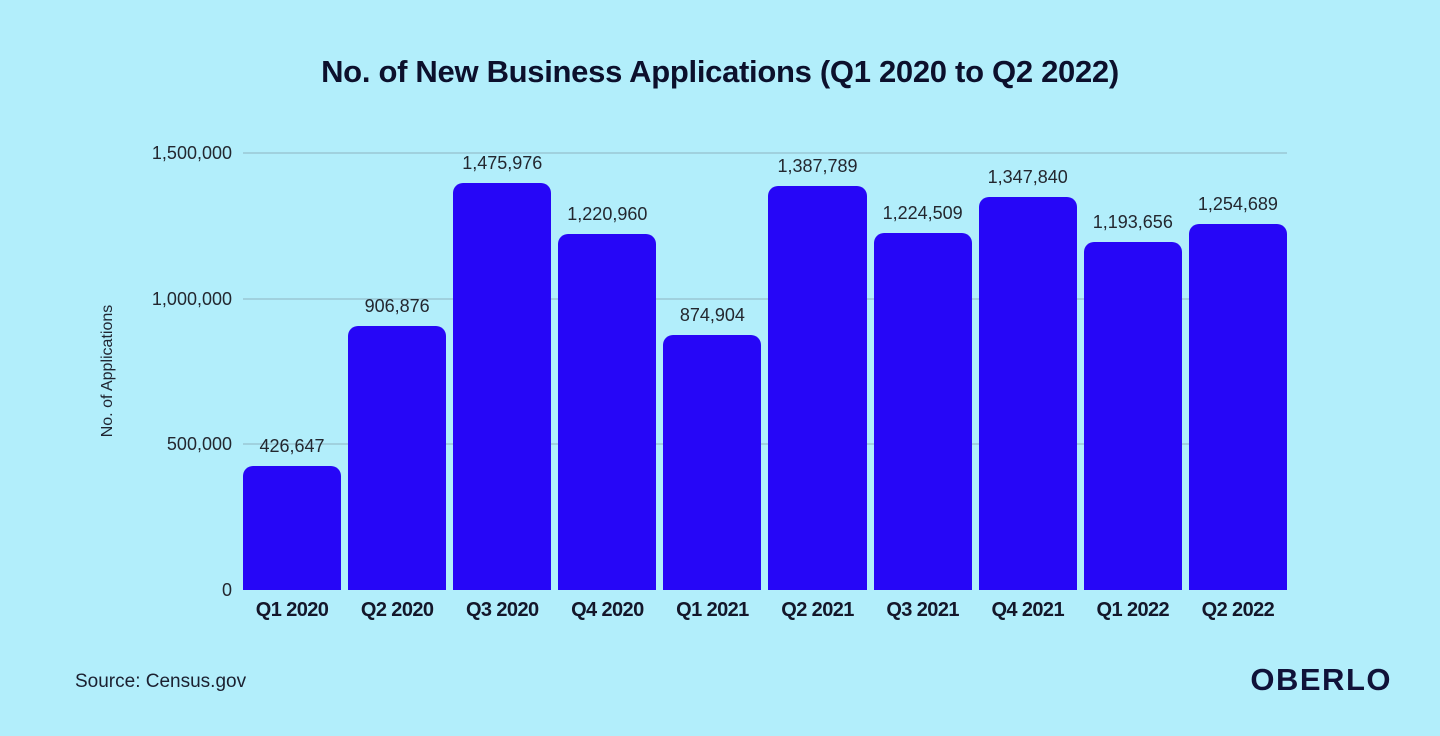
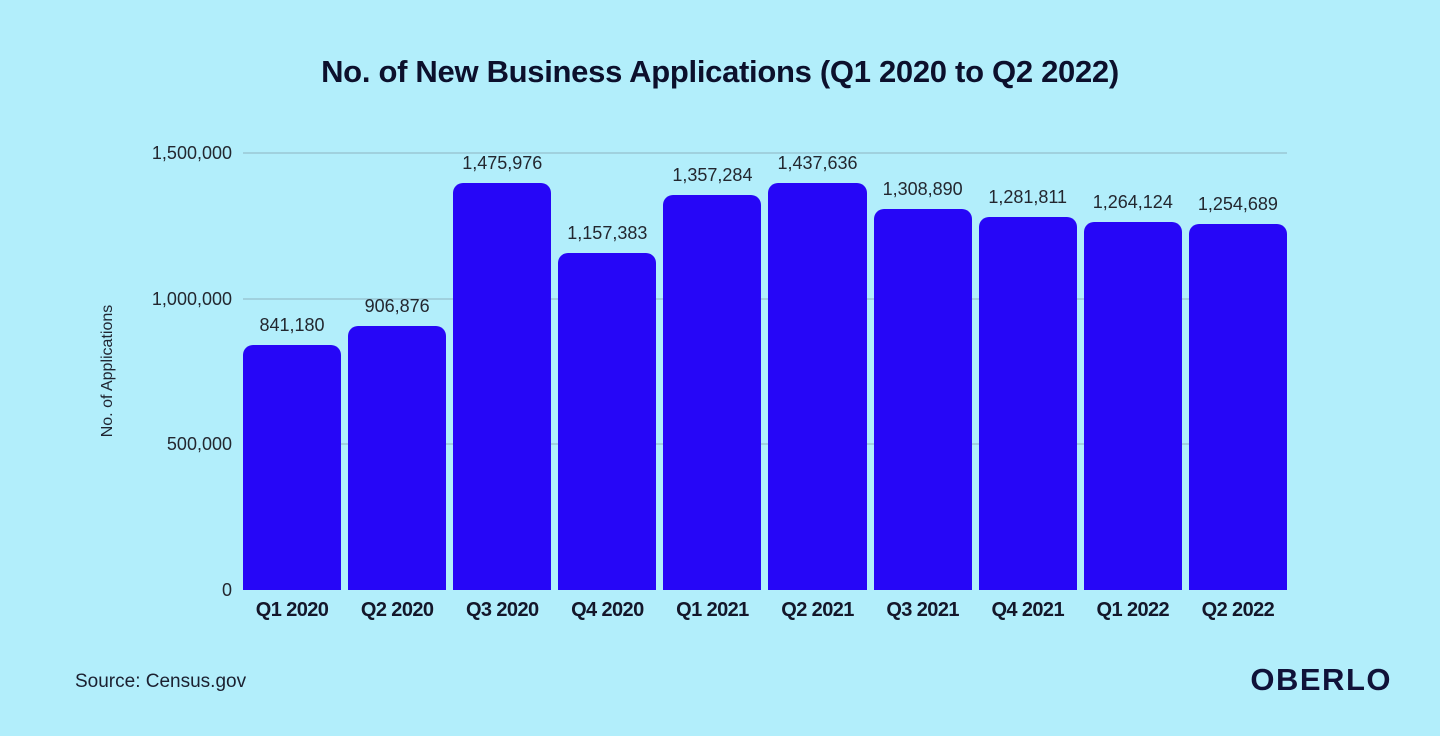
Q1 2020: 426,647 -> 841,180
Q4 2020: 1,220,960 -> 1,157,383
Q1 2021: 874,904 -> 1,357,284
Q2 2021: 1,387,789 -> 1,437,636
Q3 2021: 1,224,509 -> 1,308,890
Q4 2021: 1,347,840 -> 1,281,811
Q1 2022: 1,193,656 -> 1,264,124
